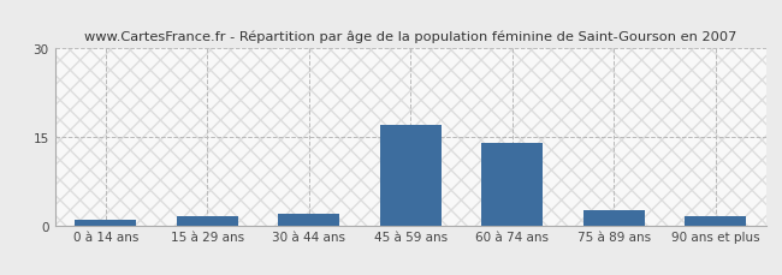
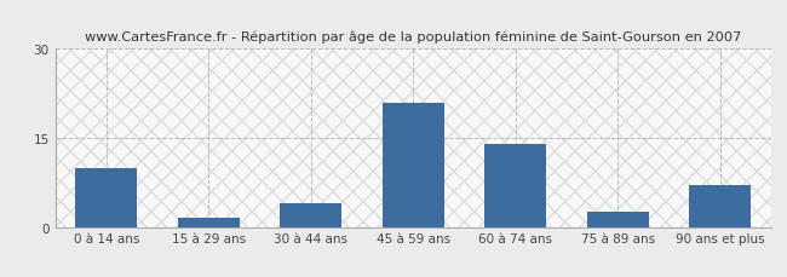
0 à 14 ans: 1.0 -> 10.0
30 à 44 ans: 2.0 -> 4.0
45 à 59 ans: 17.0 -> 21.0
90 ans et plus: 1.5 -> 7.0
